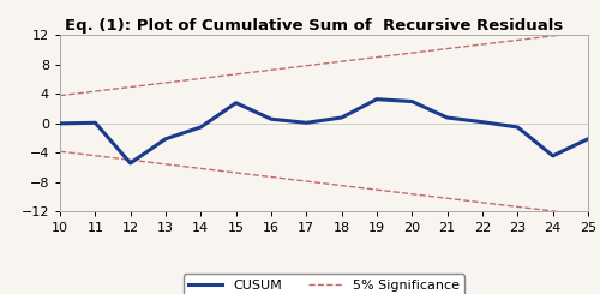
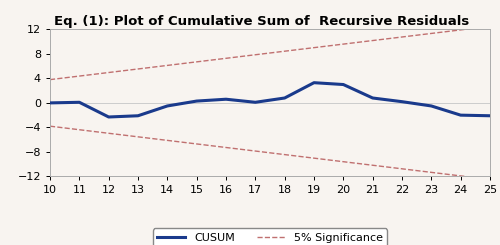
12: -5.4 -> -2.3
15: 2.8 -> 0.3
24: -4.4 -> -2.0
